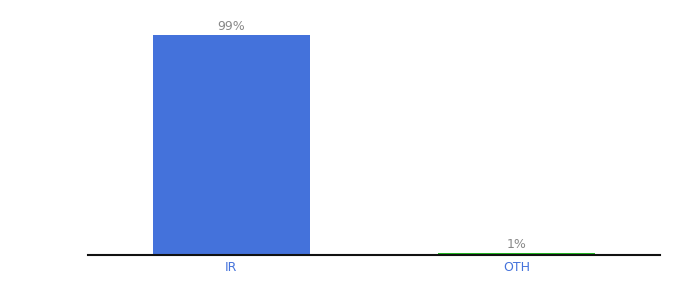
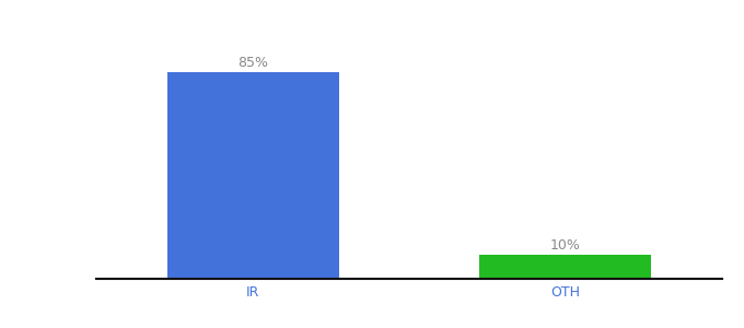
IR: 99% -> 85%
OTH: 1% -> 10%
